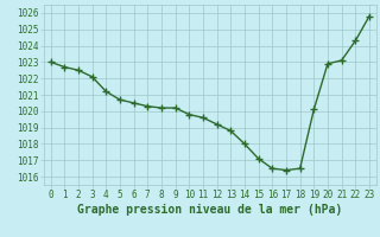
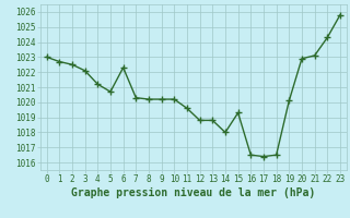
6: 1020.5 -> 1022.3
10: 1019.8 -> 1020.2
12: 1019.2 -> 1018.8
15: 1017.1 -> 1019.3
